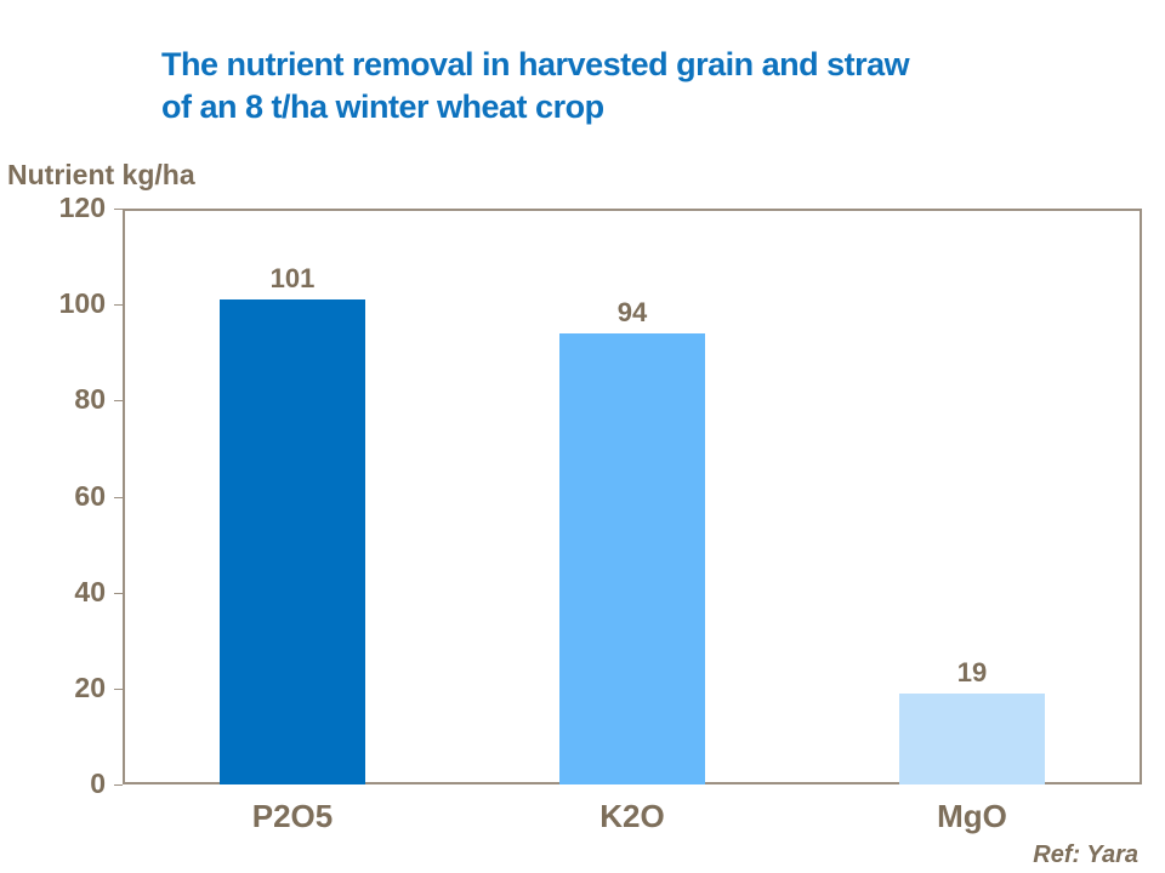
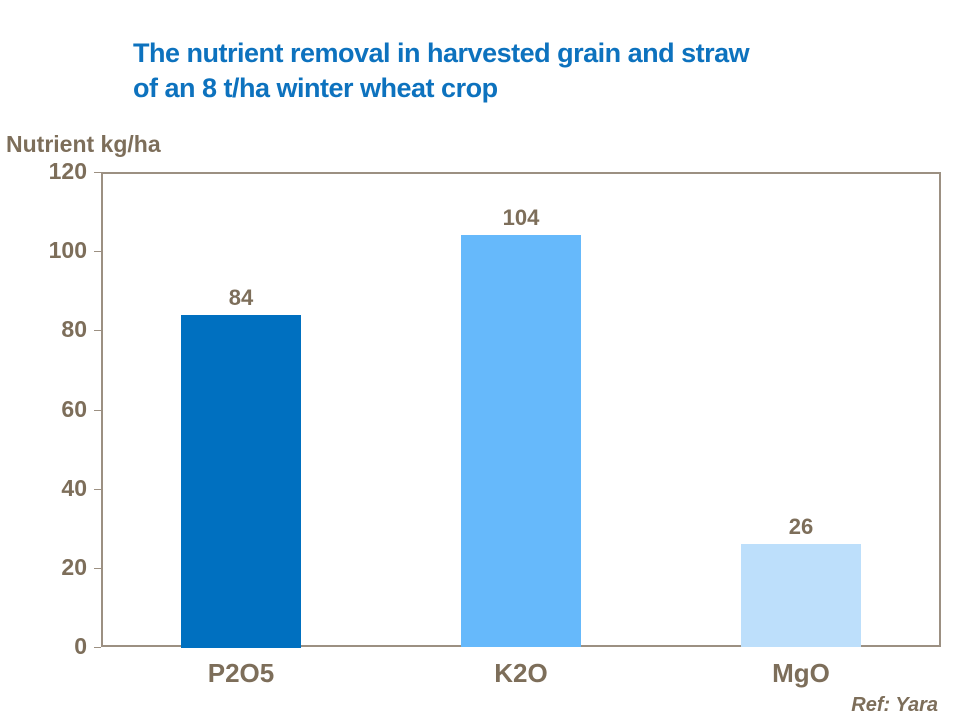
P2O5: 101 -> 84
K2O: 94 -> 104
MgO: 19 -> 26
